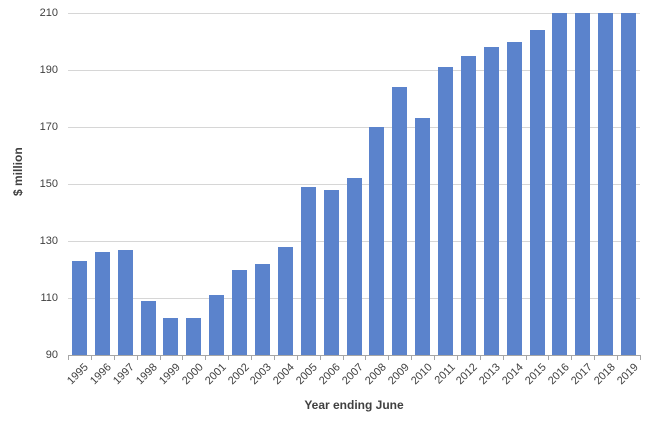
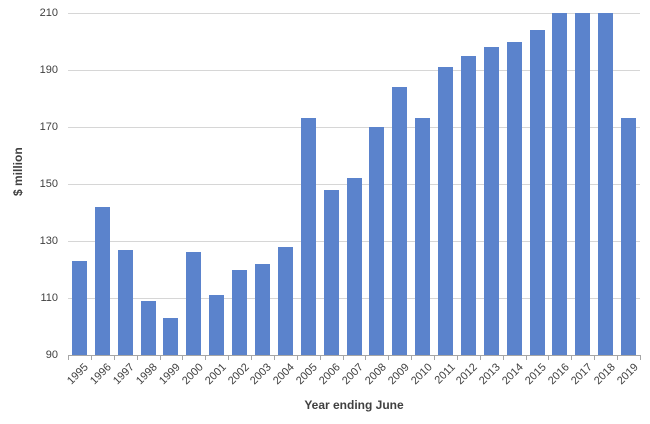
1996: 126 -> 142
2000: 103 -> 126
2005: 149 -> 173
2019: 210 -> 173
